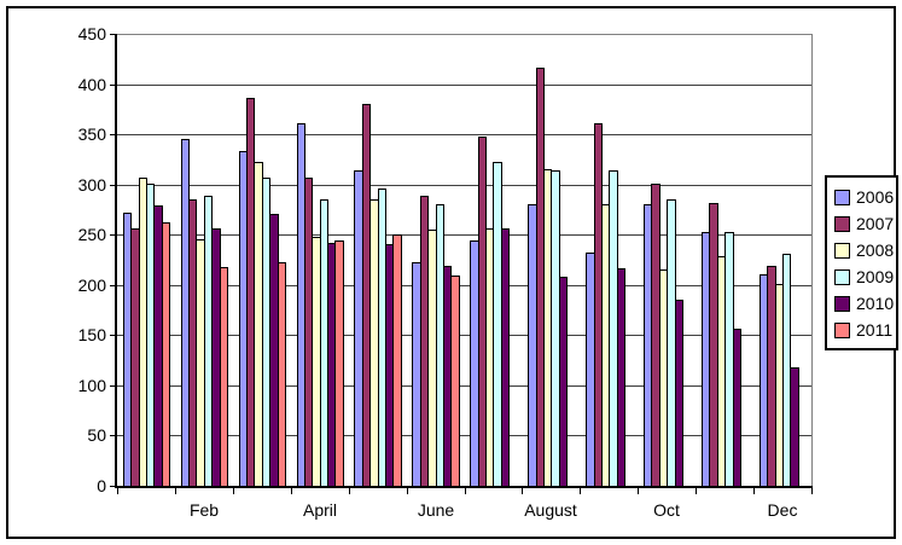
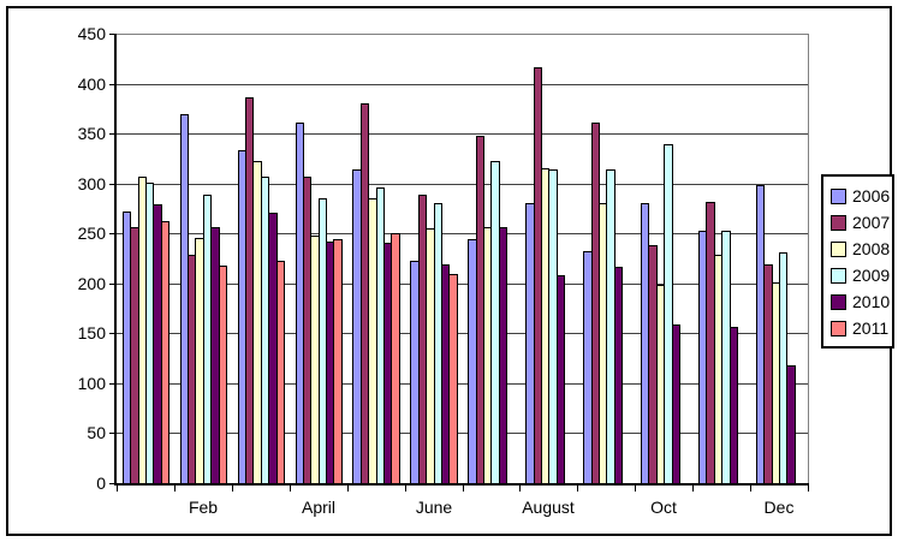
2006/Feb: 350 -> 370
2007/Feb: 290 -> 230
2007/Oct: 300 -> 240
2008/Oct: 220 -> 200
2009/Oct: 290 -> 340
2010/Oct: 190 -> 160
2006/Dec: 210 -> 300
